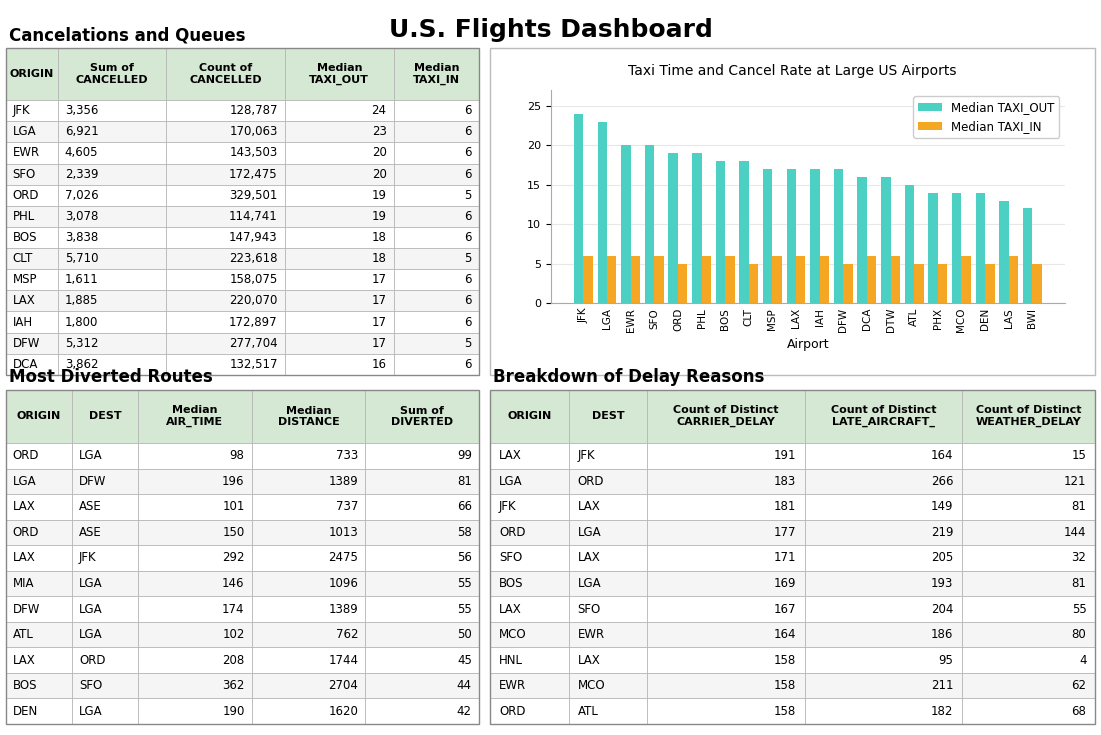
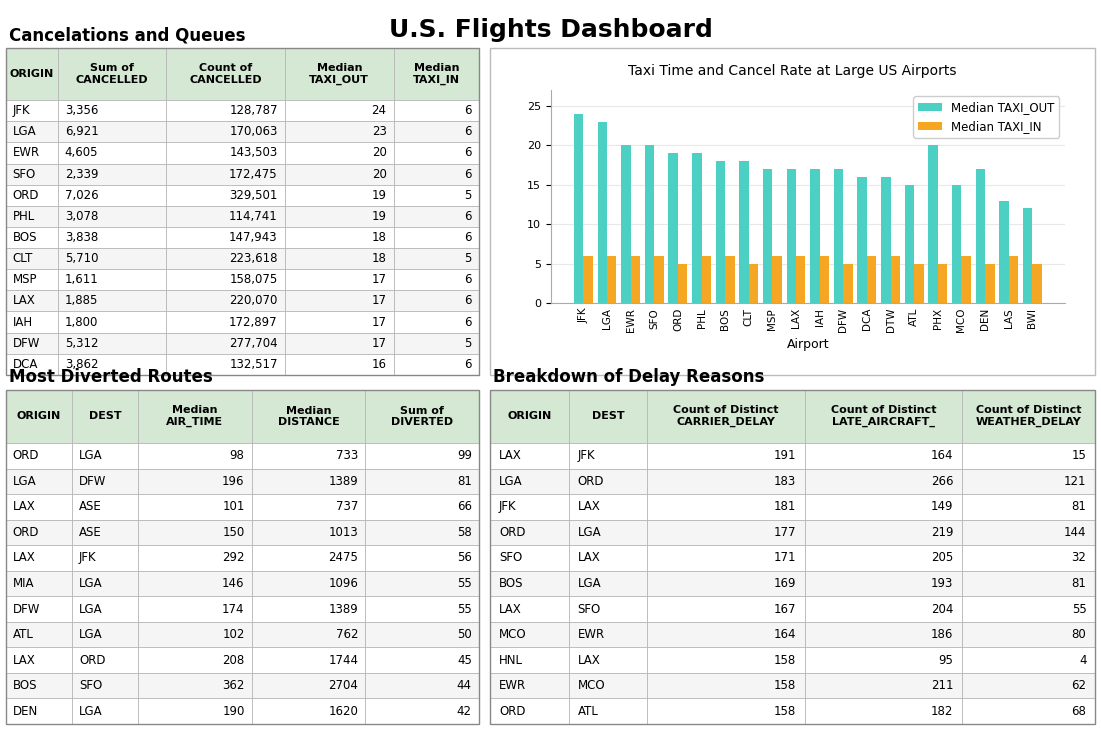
Median TAXI_OUT/PHX: 14 -> 20
Median TAXI_OUT/MCO: 14 -> 15
Median TAXI_OUT/DEN: 14 -> 17
